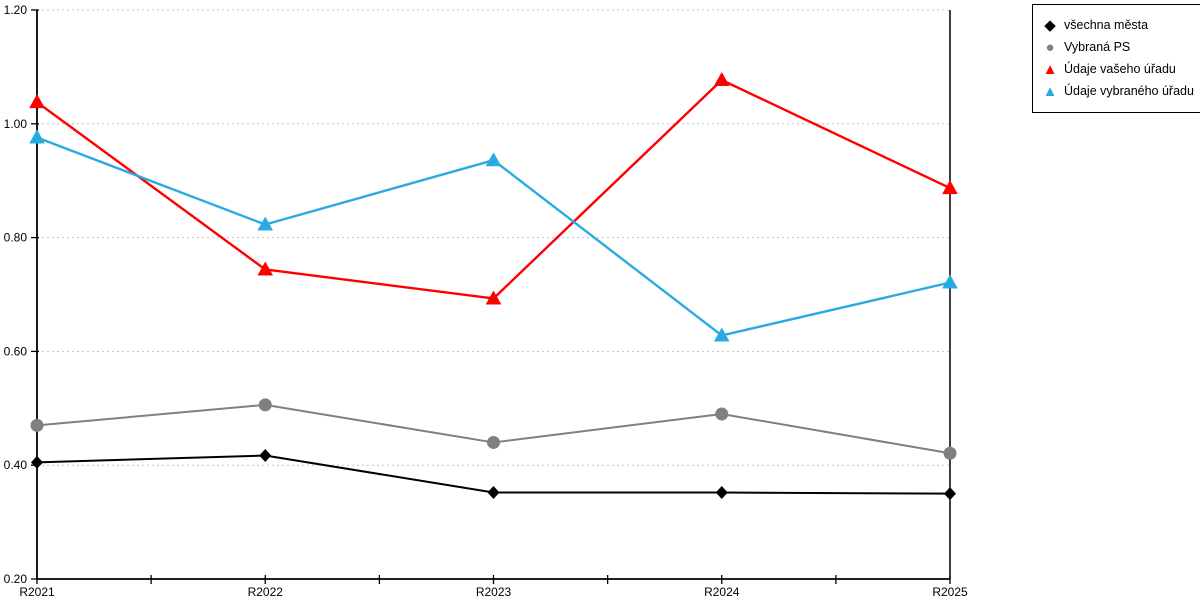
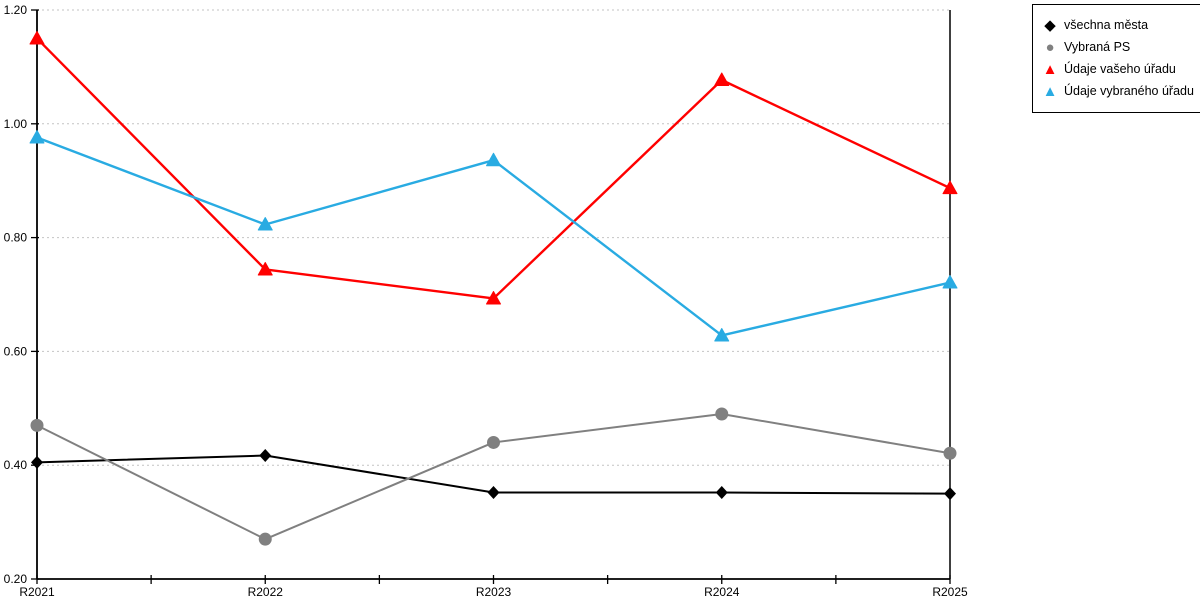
Údaje vašeho úřadu/R2021: 1.04 -> 1.15
Vybraná PS/R2022: 0.51 -> 0.27
